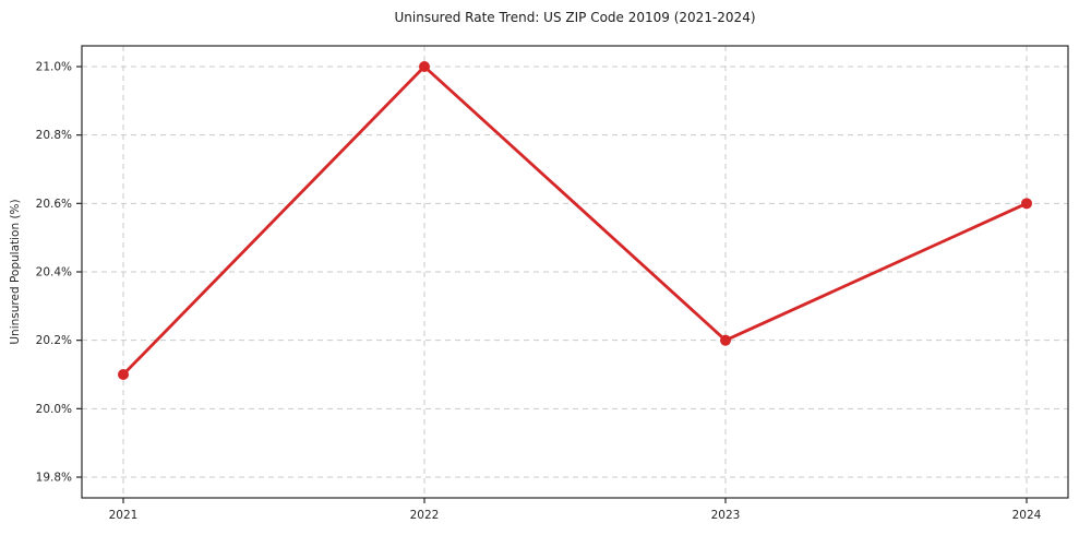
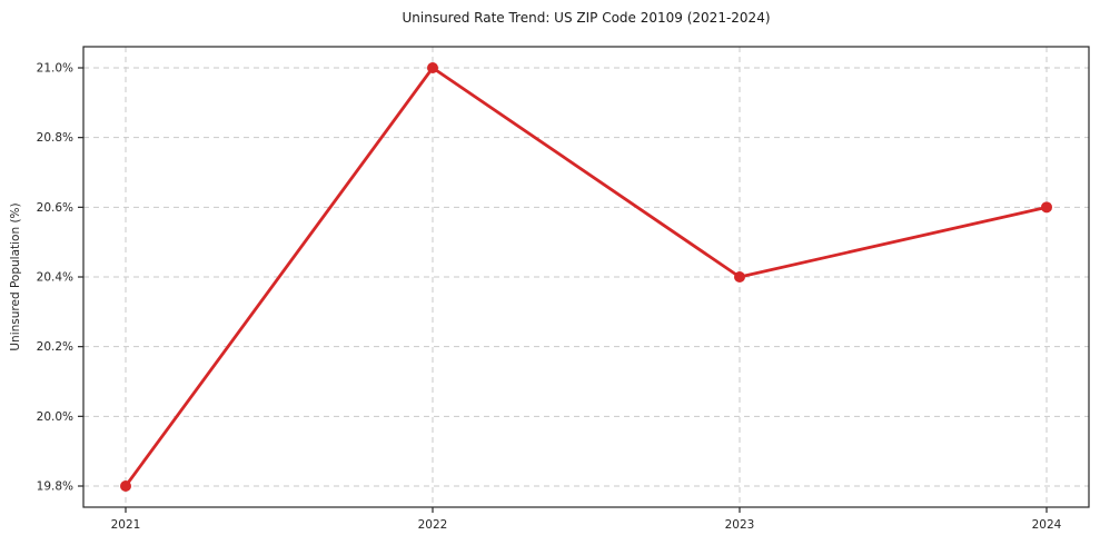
2021: 20.1% -> 19.8%
2023: 20.2% -> 20.4%
